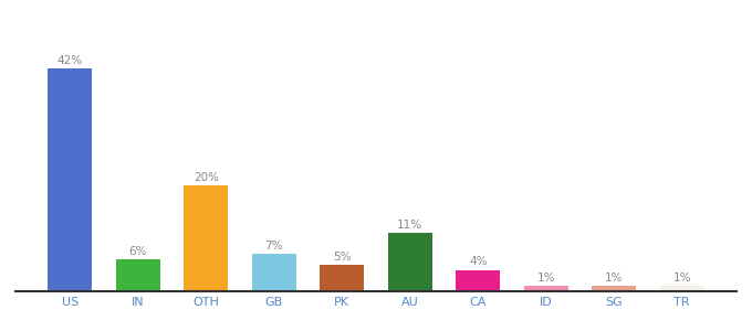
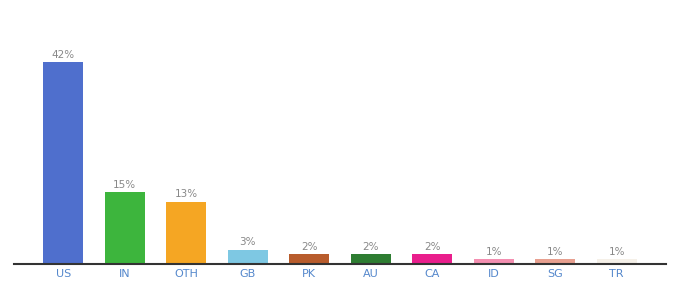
IN: 6% -> 15%
OTH: 20% -> 13%
GB: 7% -> 3%
PK: 5% -> 2%
AU: 11% -> 2%
CA: 4% -> 2%
